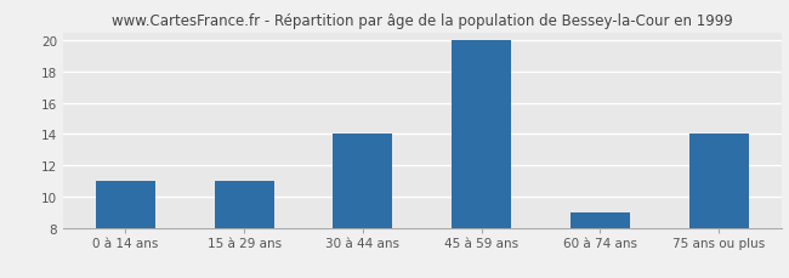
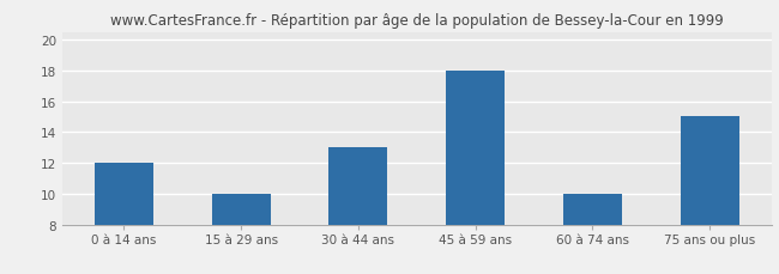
0 à 14 ans: 11 -> 12
15 à 29 ans: 11 -> 10
30 à 44 ans: 14 -> 13
45 à 59 ans: 20 -> 18
60 à 74 ans: 9 -> 10
75 ans ou plus: 14 -> 15
